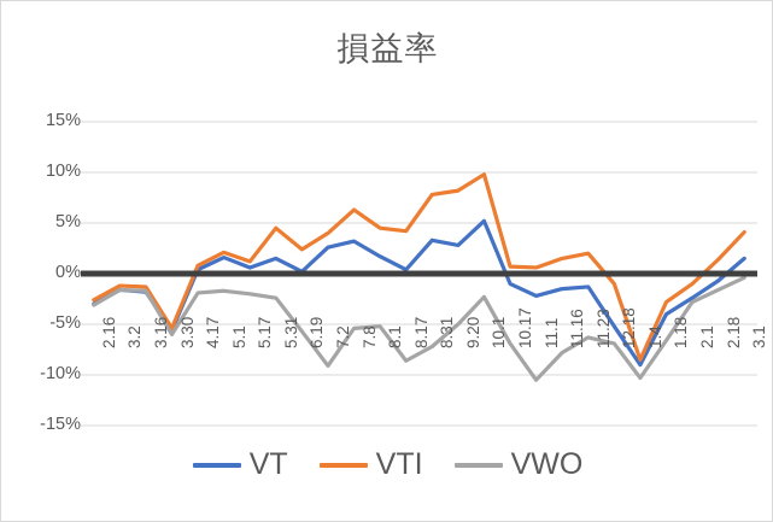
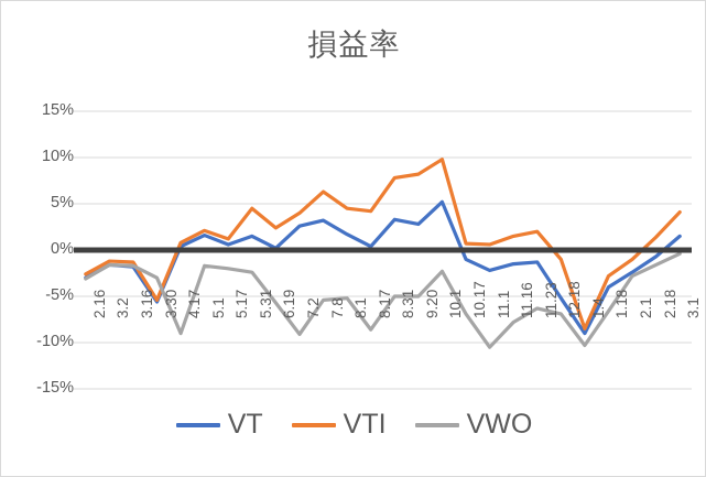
VWO/3.30: -6% -> -3%
VWO/4.17: -2% -> -9%
VWO/8.31: -7% -> -5%
